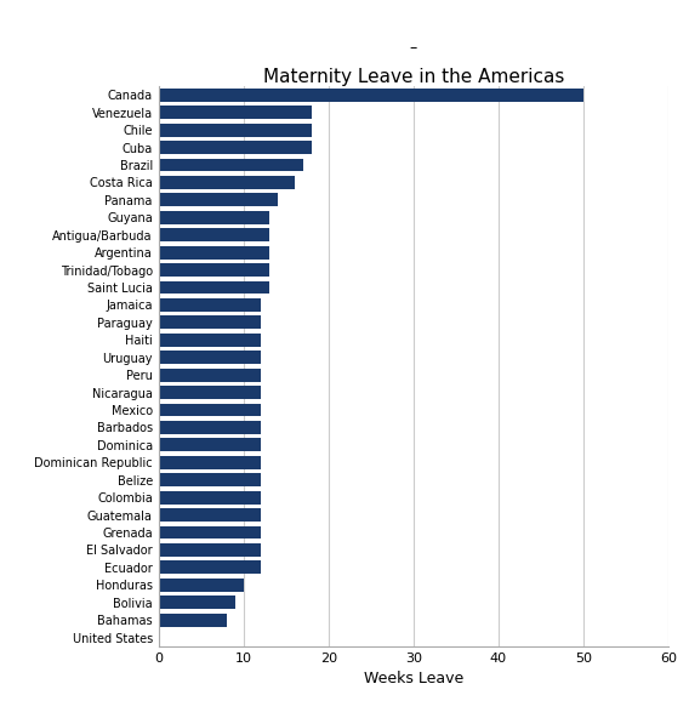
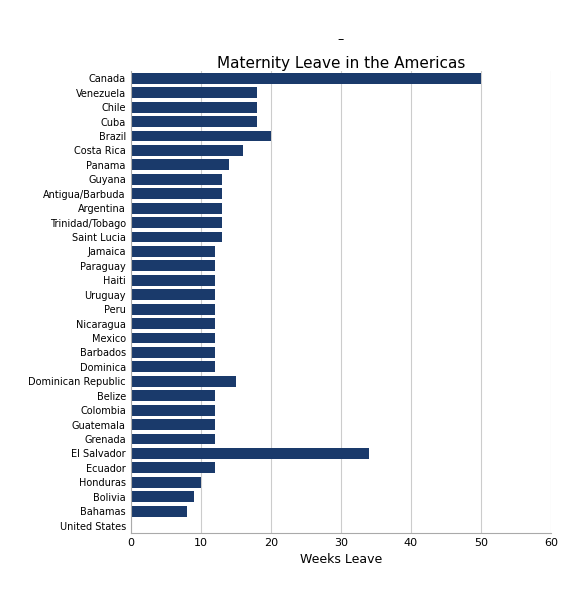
Brazil: 17 -> 20
Dominican Republic: 12 -> 15
El Salvador: 12 -> 34
